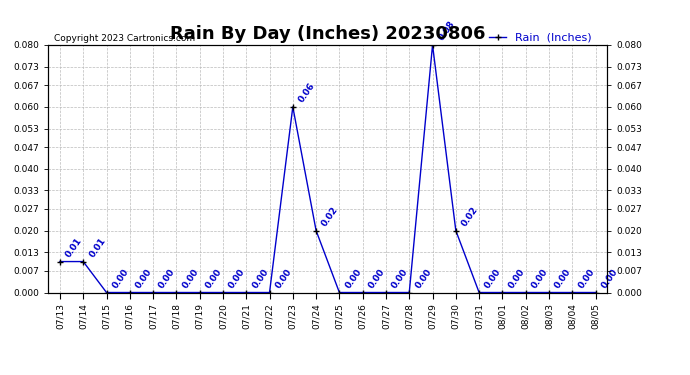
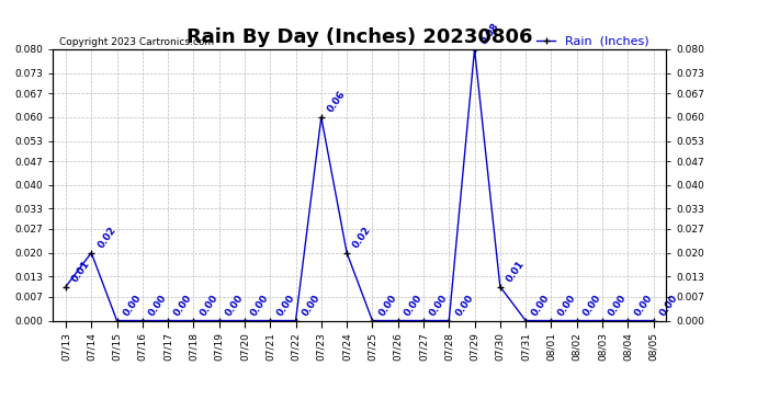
07/14: 0.01 -> 0.02
07/30: 0.02 -> 0.01
